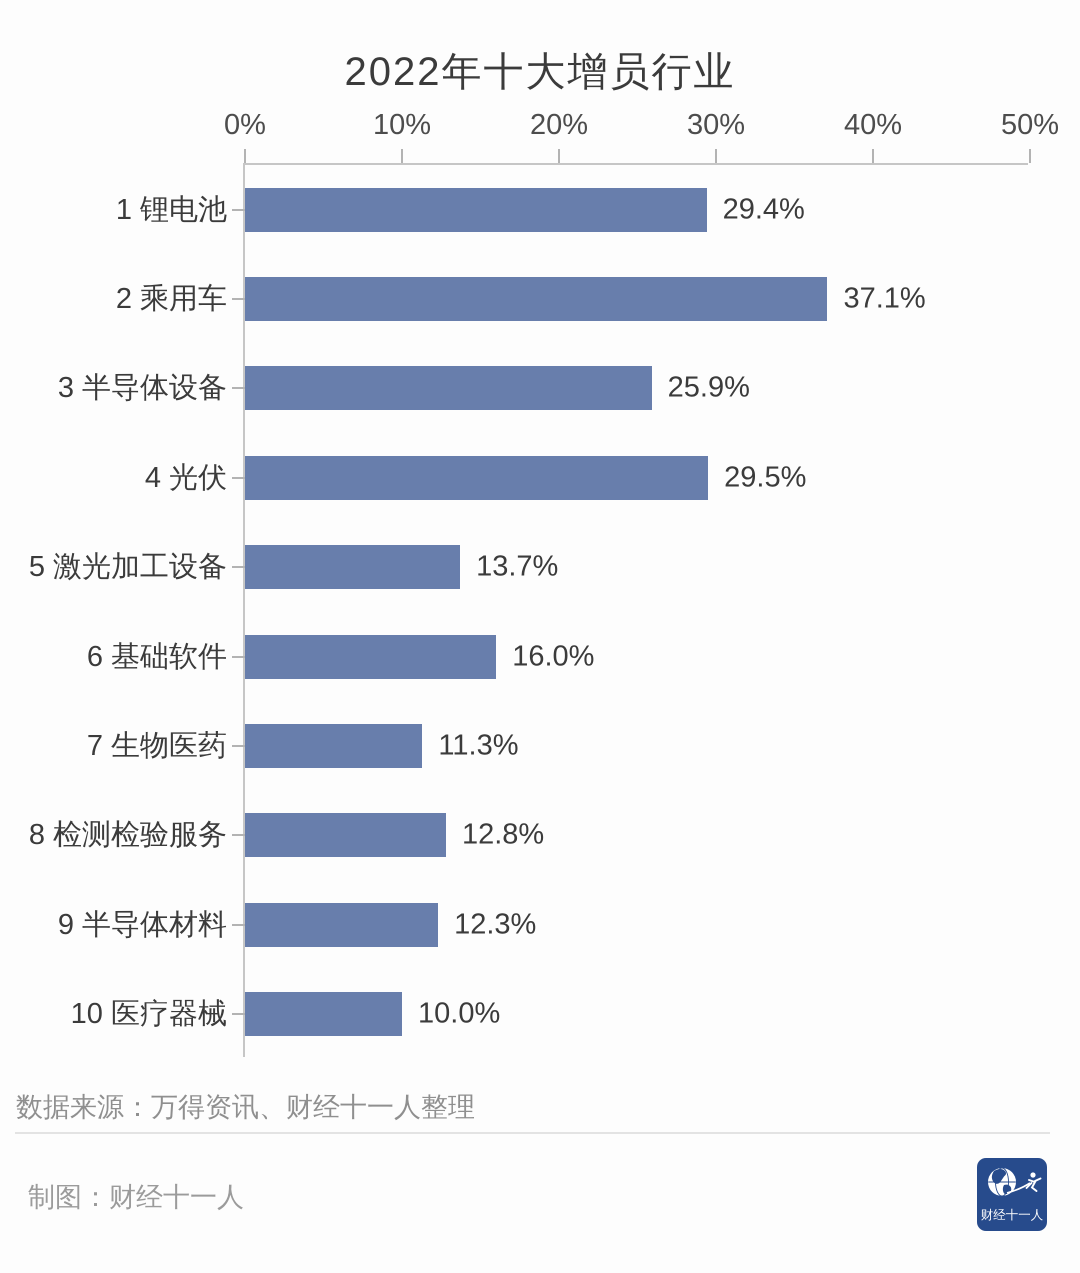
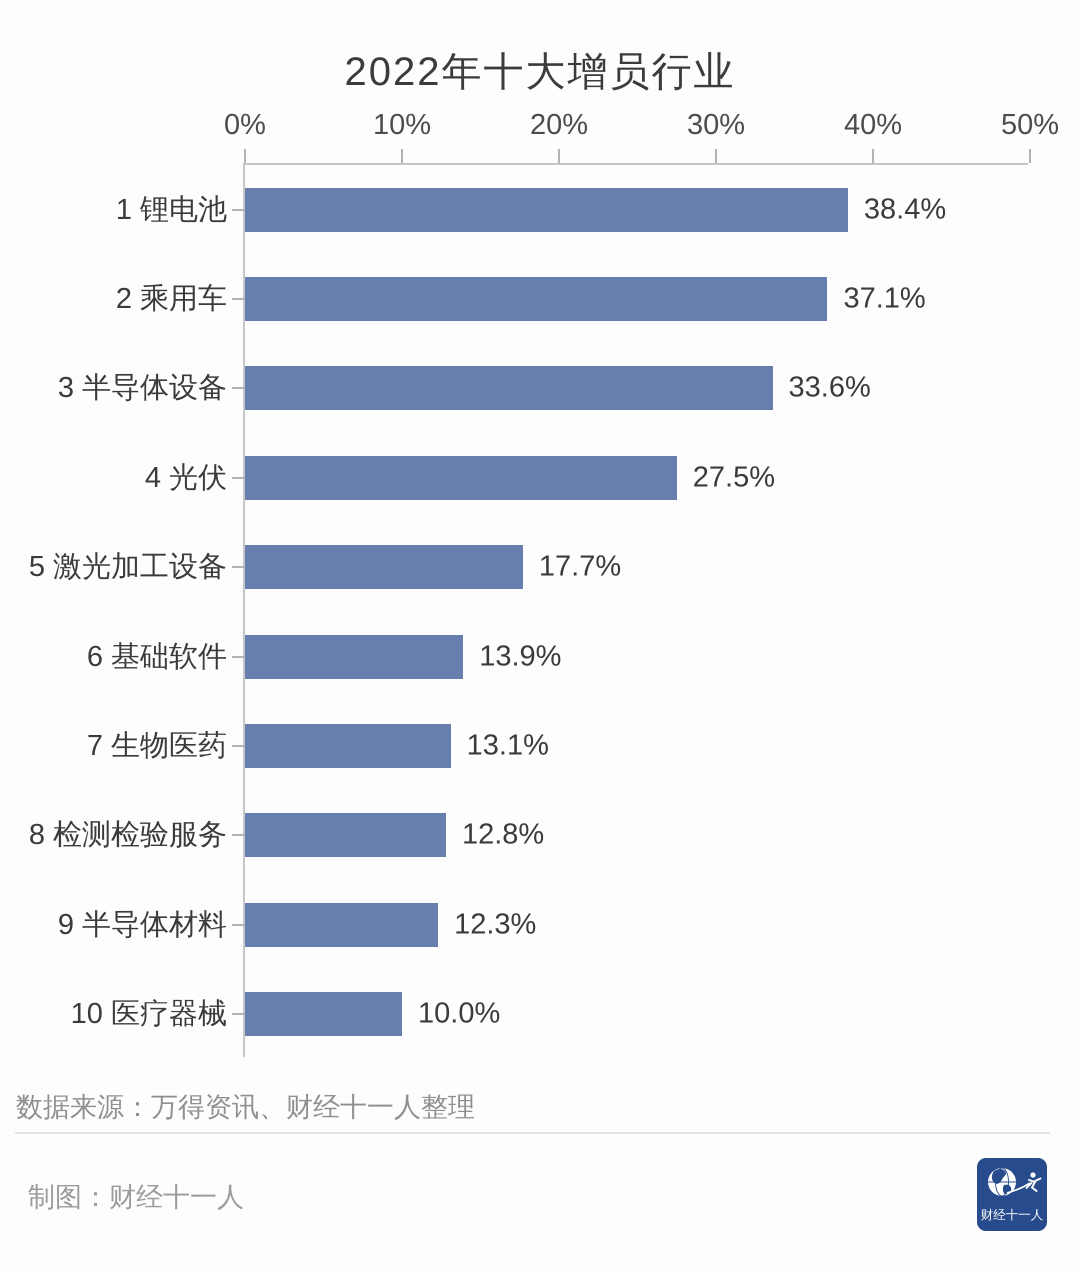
1 锂电池: 29.4% -> 38.4%
3 半导体设备: 25.9% -> 33.6%
4 光伏: 29.5% -> 27.5%
5 激光加工设备: 13.7% -> 17.7%
6 基础软件: 16.0% -> 13.9%
7 生物医药: 11.3% -> 13.1%
